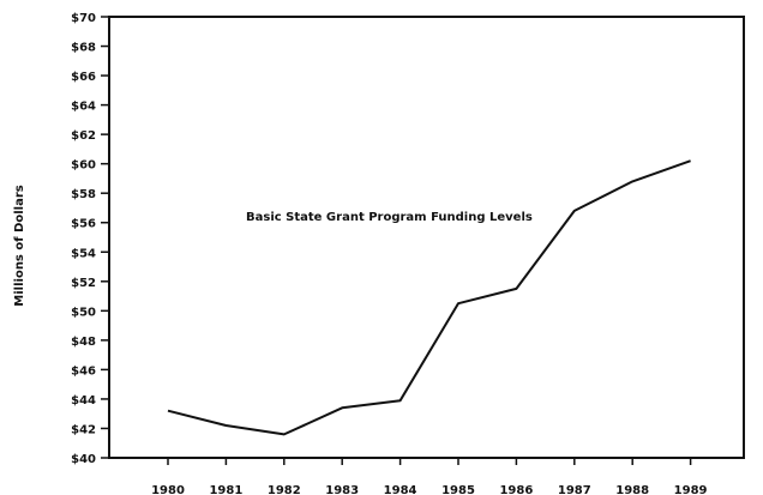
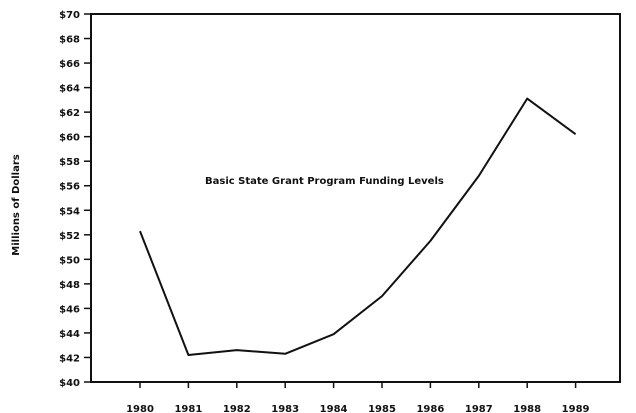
1980: $43.2 -> $52.3
1982: $41.6 -> $42.6
1983: $43.4 -> $42.3
1985: $50.5 -> $47.0
1988: $58.8 -> $63.1
